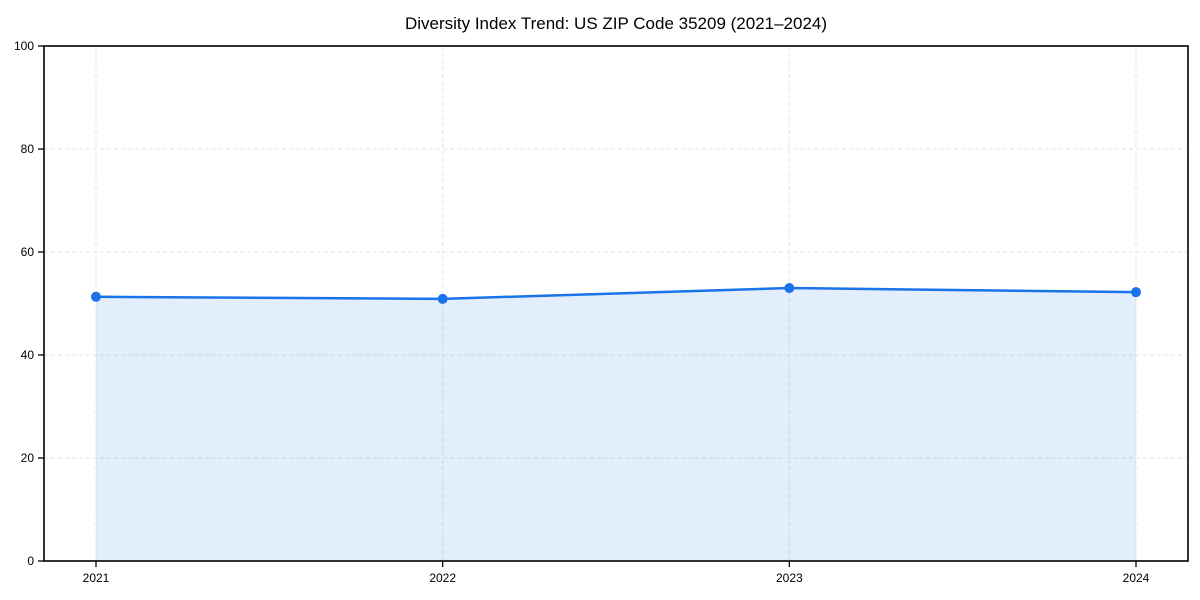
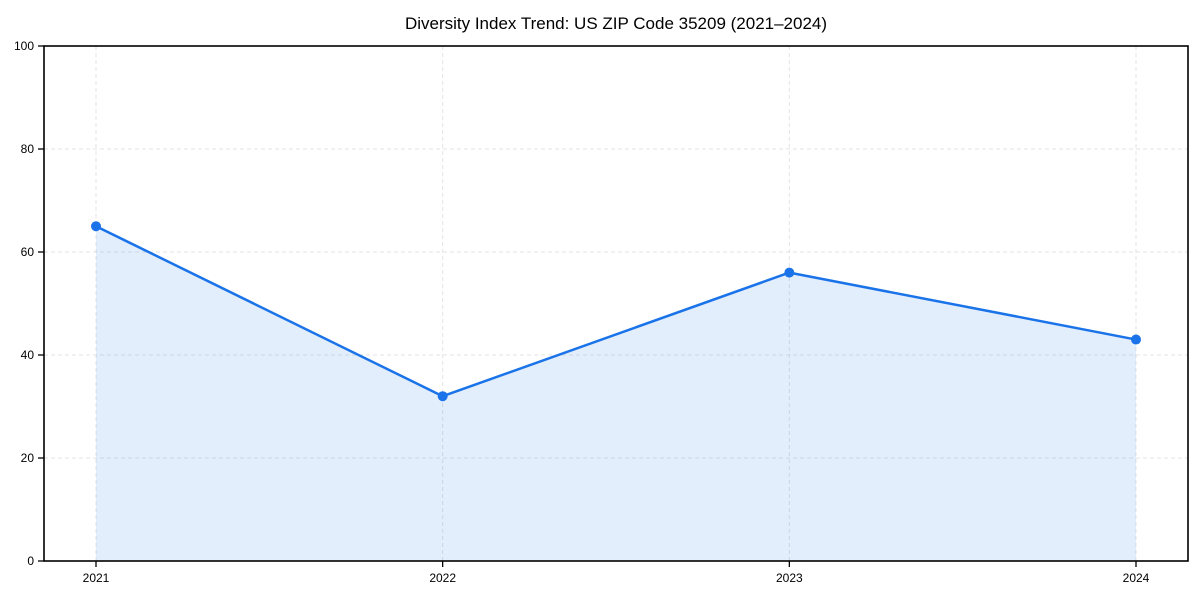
2021: 51 -> 65
2022: 51 -> 32
2023: 53 -> 56
2024: 52 -> 43
